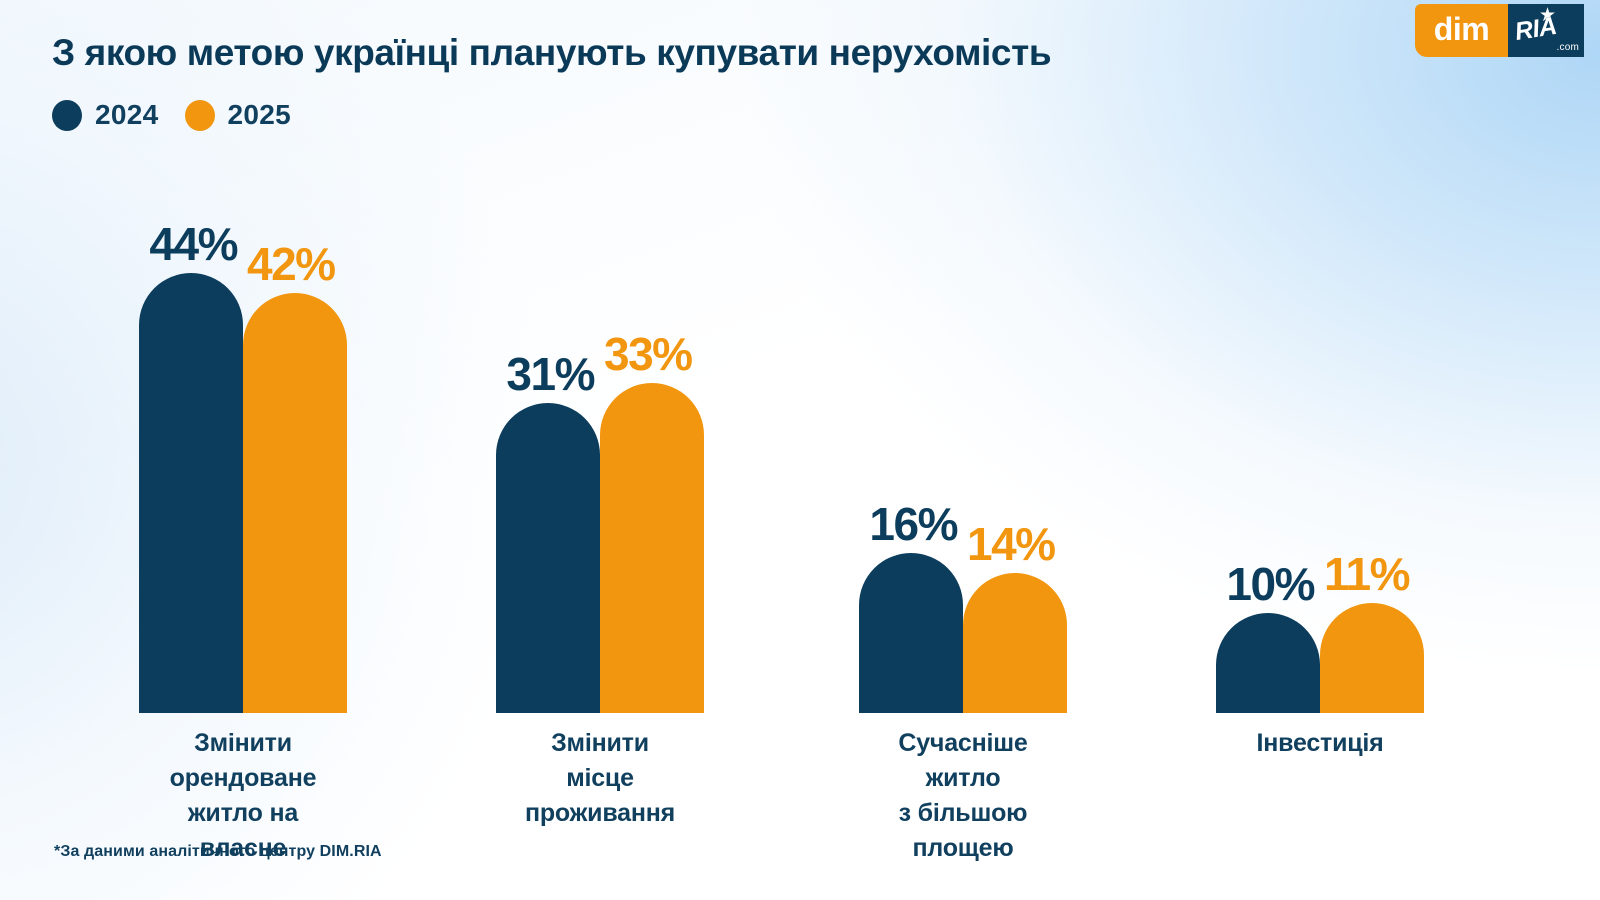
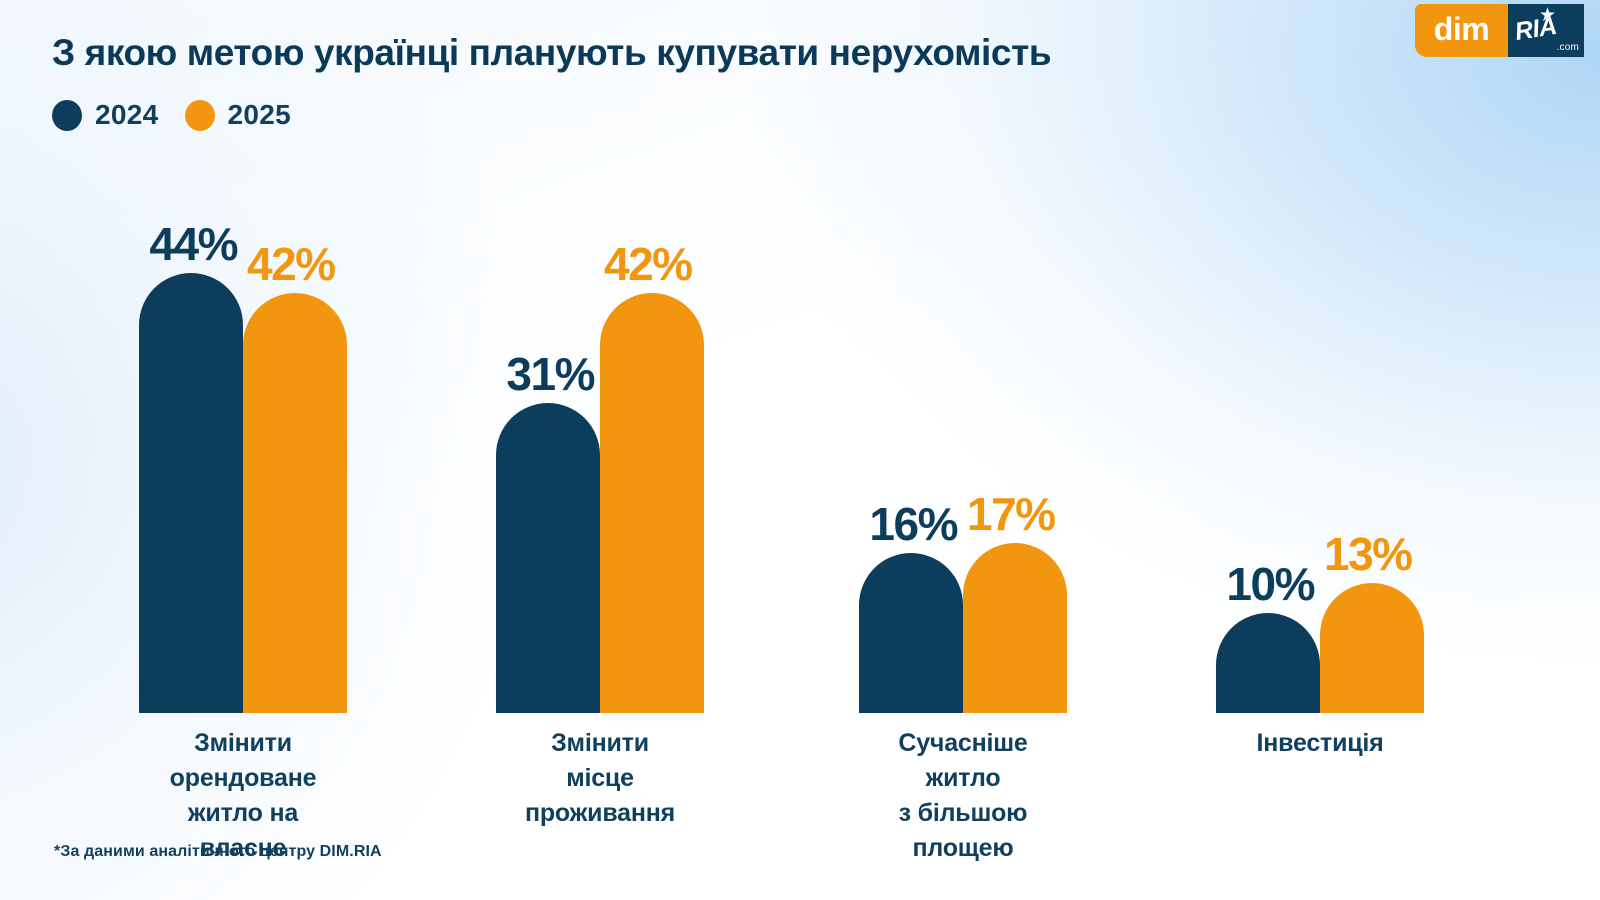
2025/Змінити місце проживання: 33% -> 42%
2025/Сучасніше житло з більшою площею: 14% -> 17%
2025/Інвестиція: 11% -> 13%
